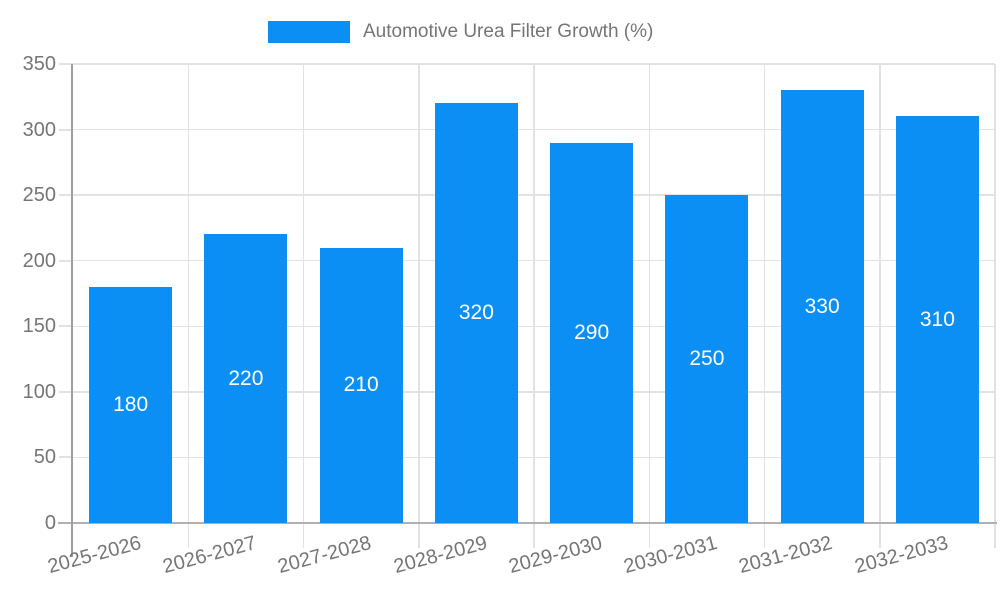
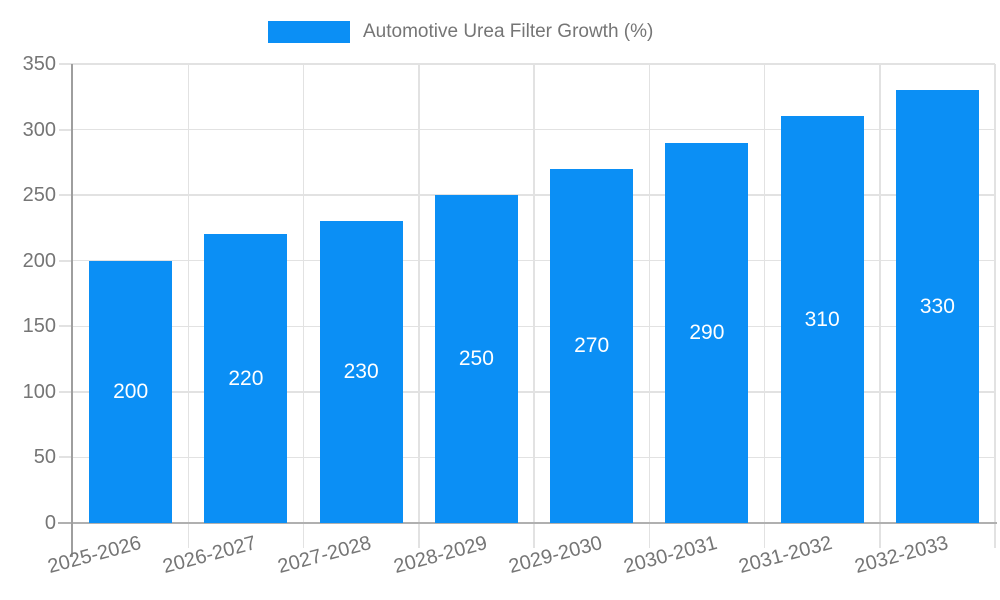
2025-2026: 180 -> 200
2027-2028: 210 -> 230
2028-2029: 320 -> 250
2029-2030: 290 -> 270
2030-2031: 250 -> 290
2031-2032: 330 -> 310
2032-2033: 310 -> 330
